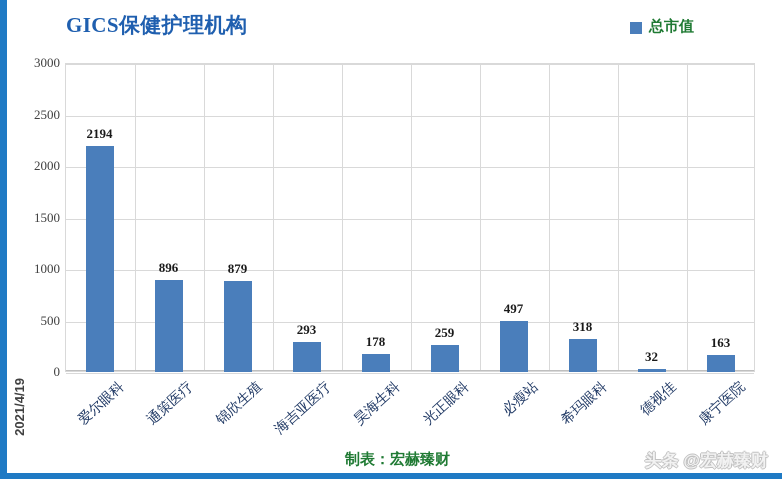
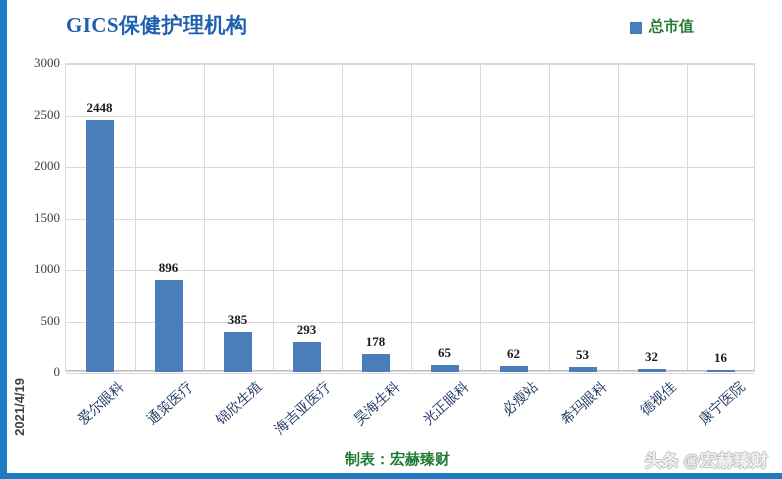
爱尔眼科: 2194 -> 2448
锦欣生殖: 879 -> 385
光正眼科: 259 -> 65
必瘦站: 497 -> 62
希玛眼科: 318 -> 53
康宁医院: 163 -> 16
